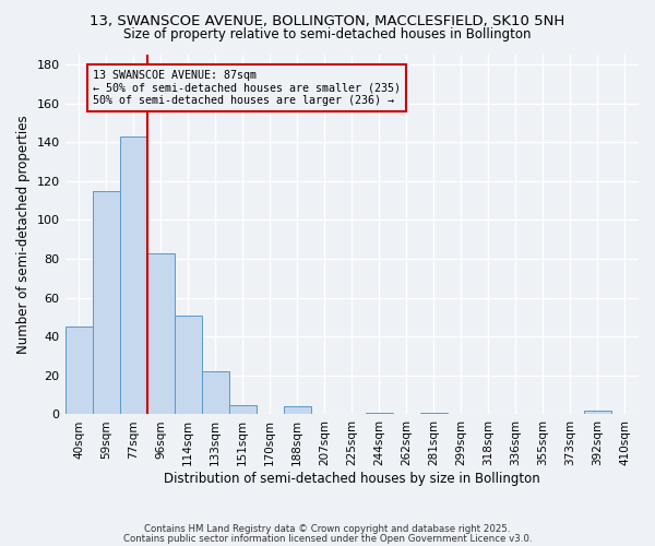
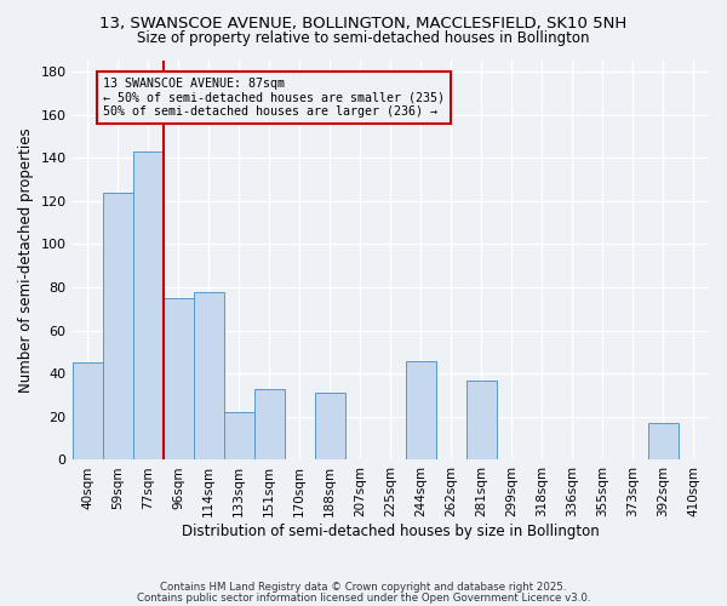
59sqm: 115 -> 124
96sqm: 83 -> 75
114sqm: 51 -> 78
151sqm: 5 -> 33
188sqm: 4 -> 31
244sqm: 1 -> 46
281sqm: 1 -> 37
392sqm: 2 -> 17
